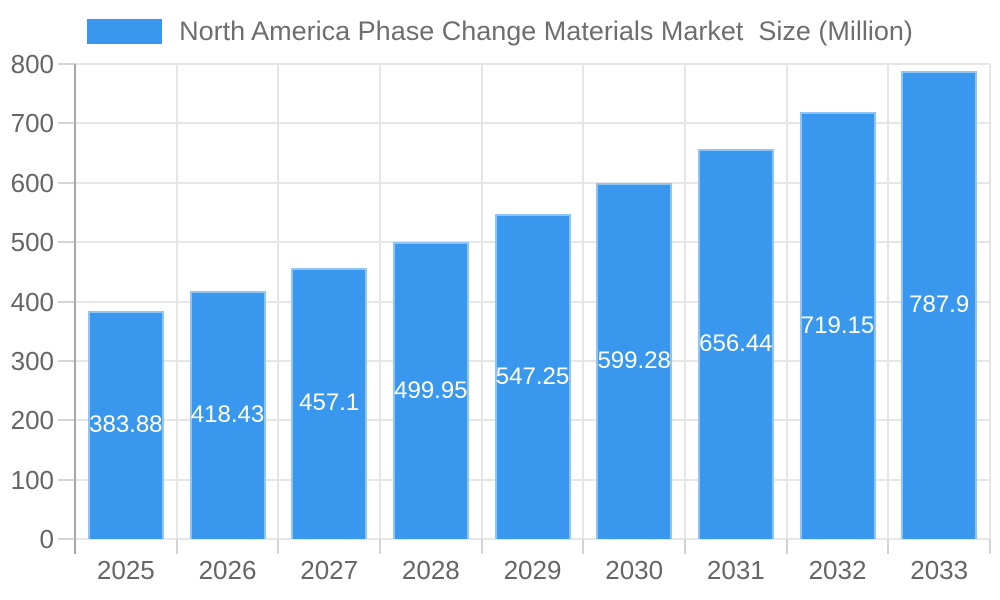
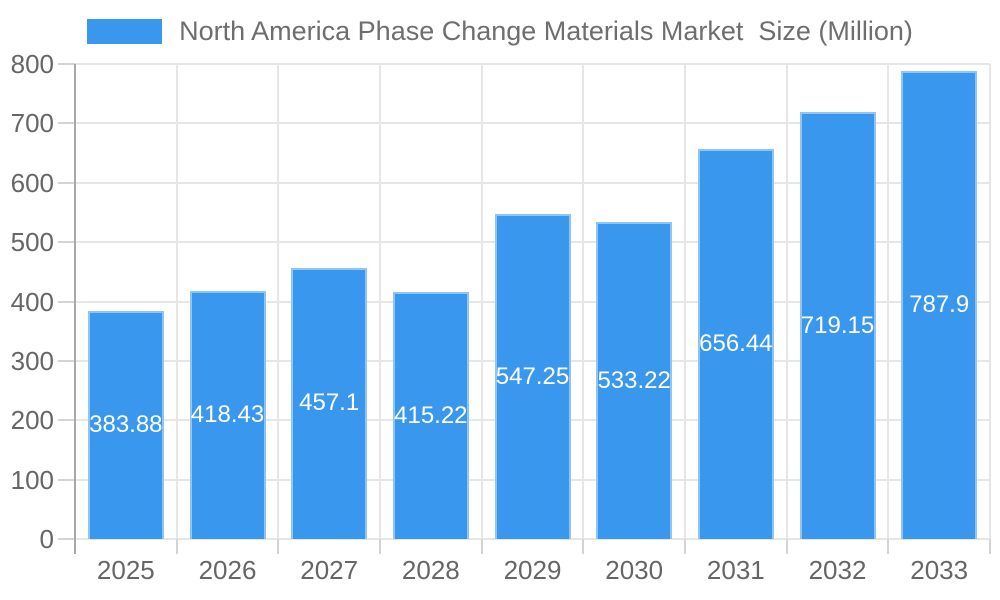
2028: 499.95 -> 415.22
2030: 599.28 -> 533.22
